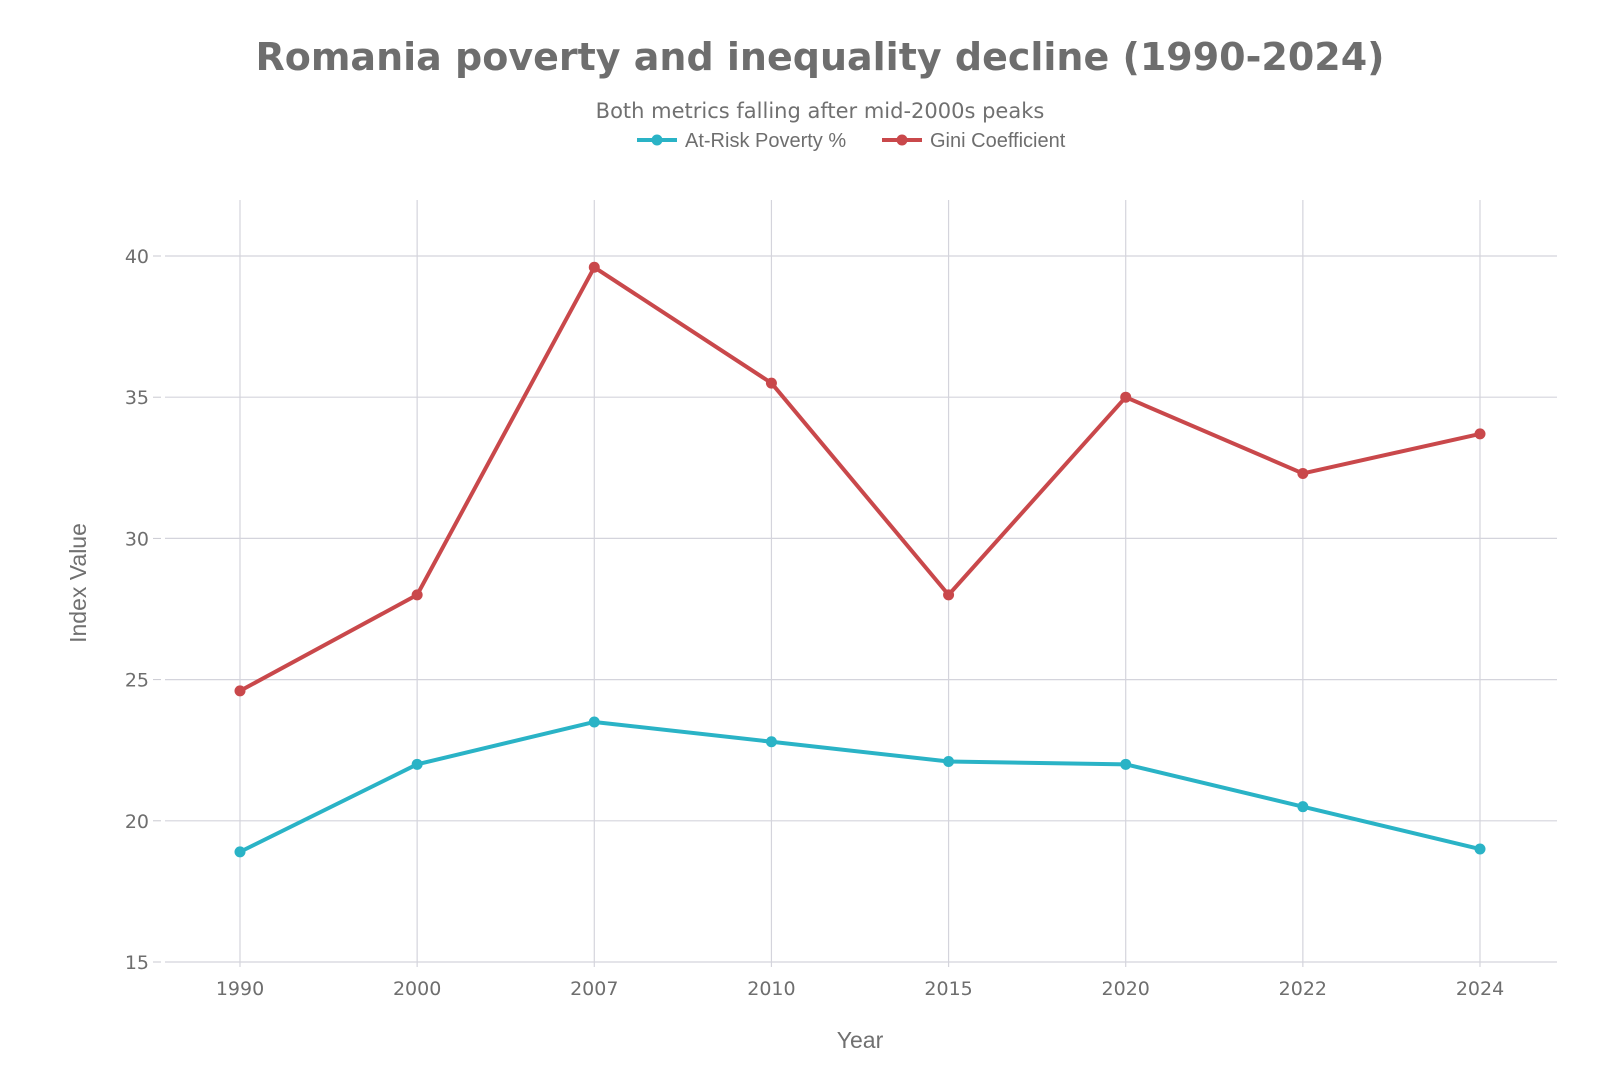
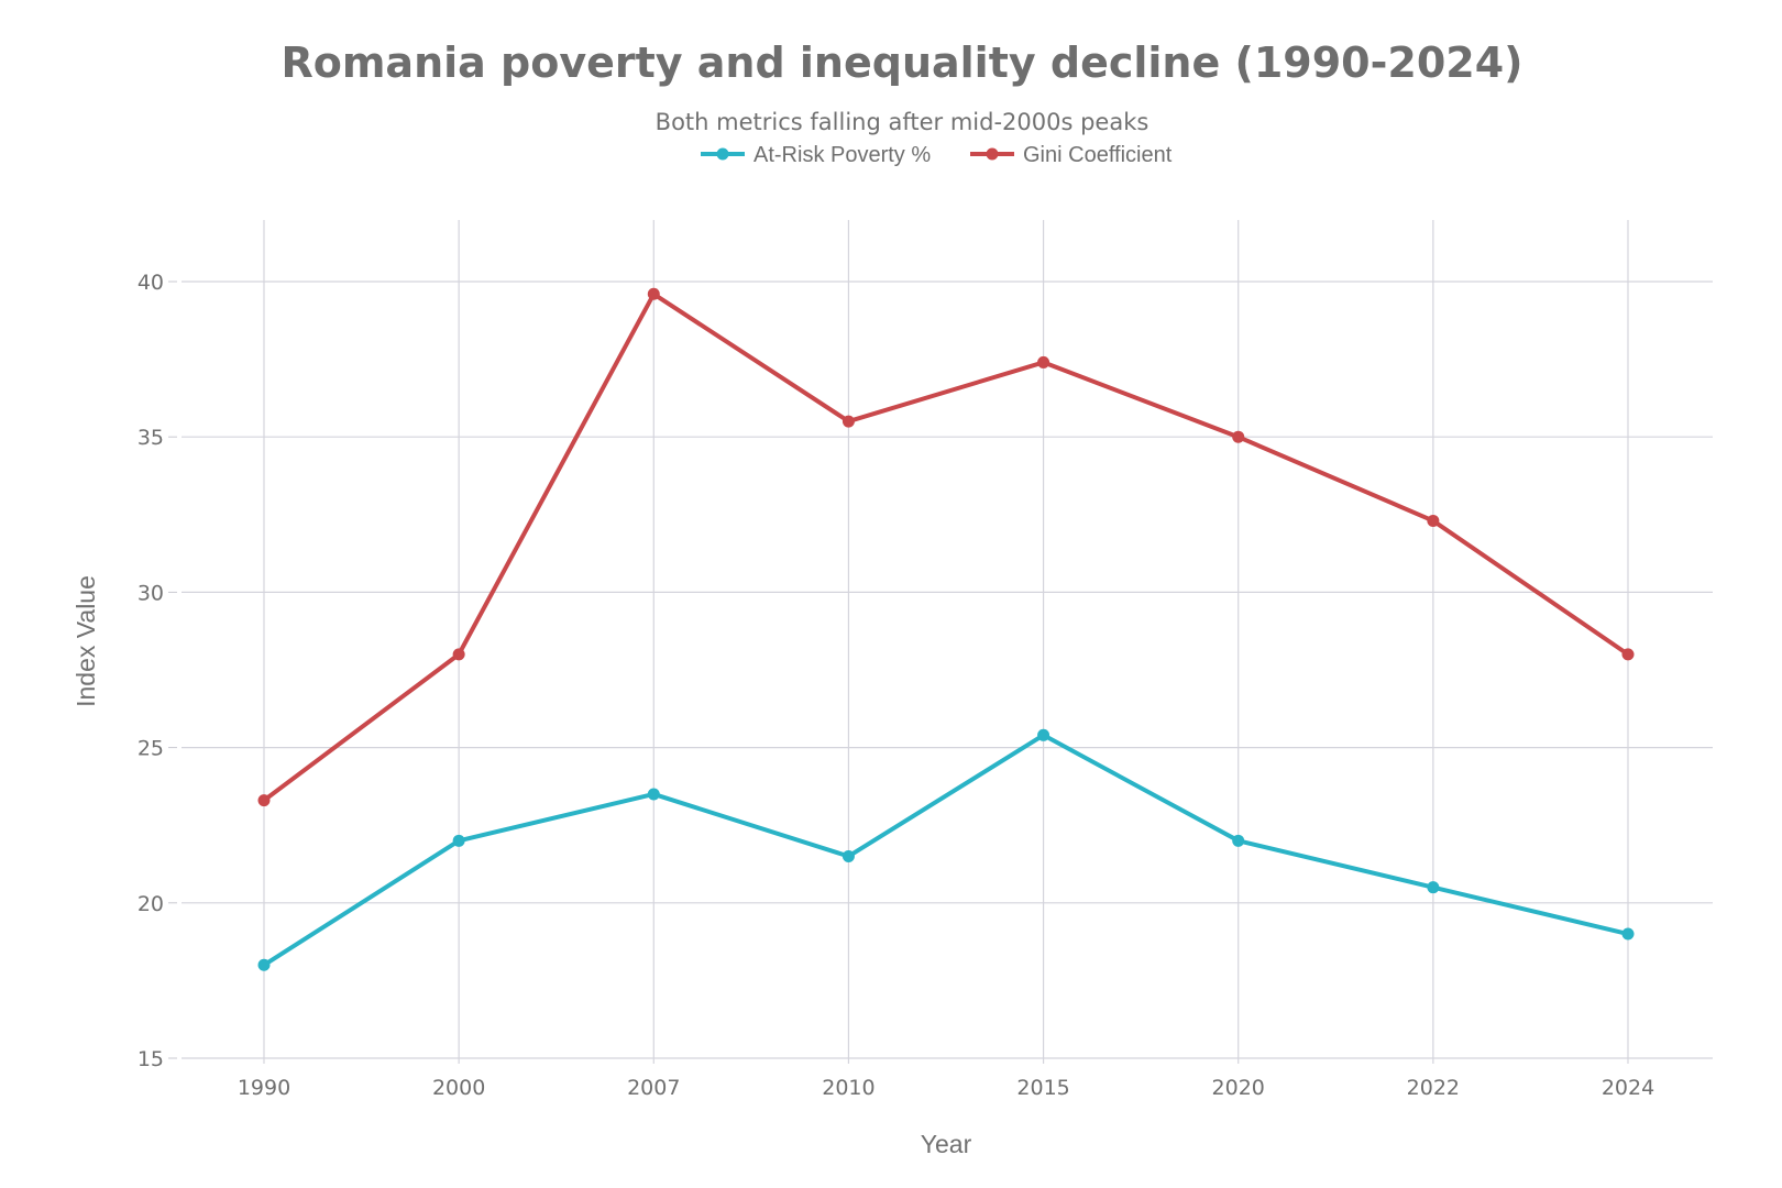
At-Risk Poverty %/1990: 18.9 -> 18.0
Gini Coefficient/1990: 24.6 -> 23.3
At-Risk Poverty %/2010: 22.8 -> 21.5
At-Risk Poverty %/2015: 22.1 -> 25.4
Gini Coefficient/2015: 28.0 -> 37.4
Gini Coefficient/2024: 33.7 -> 28.0
